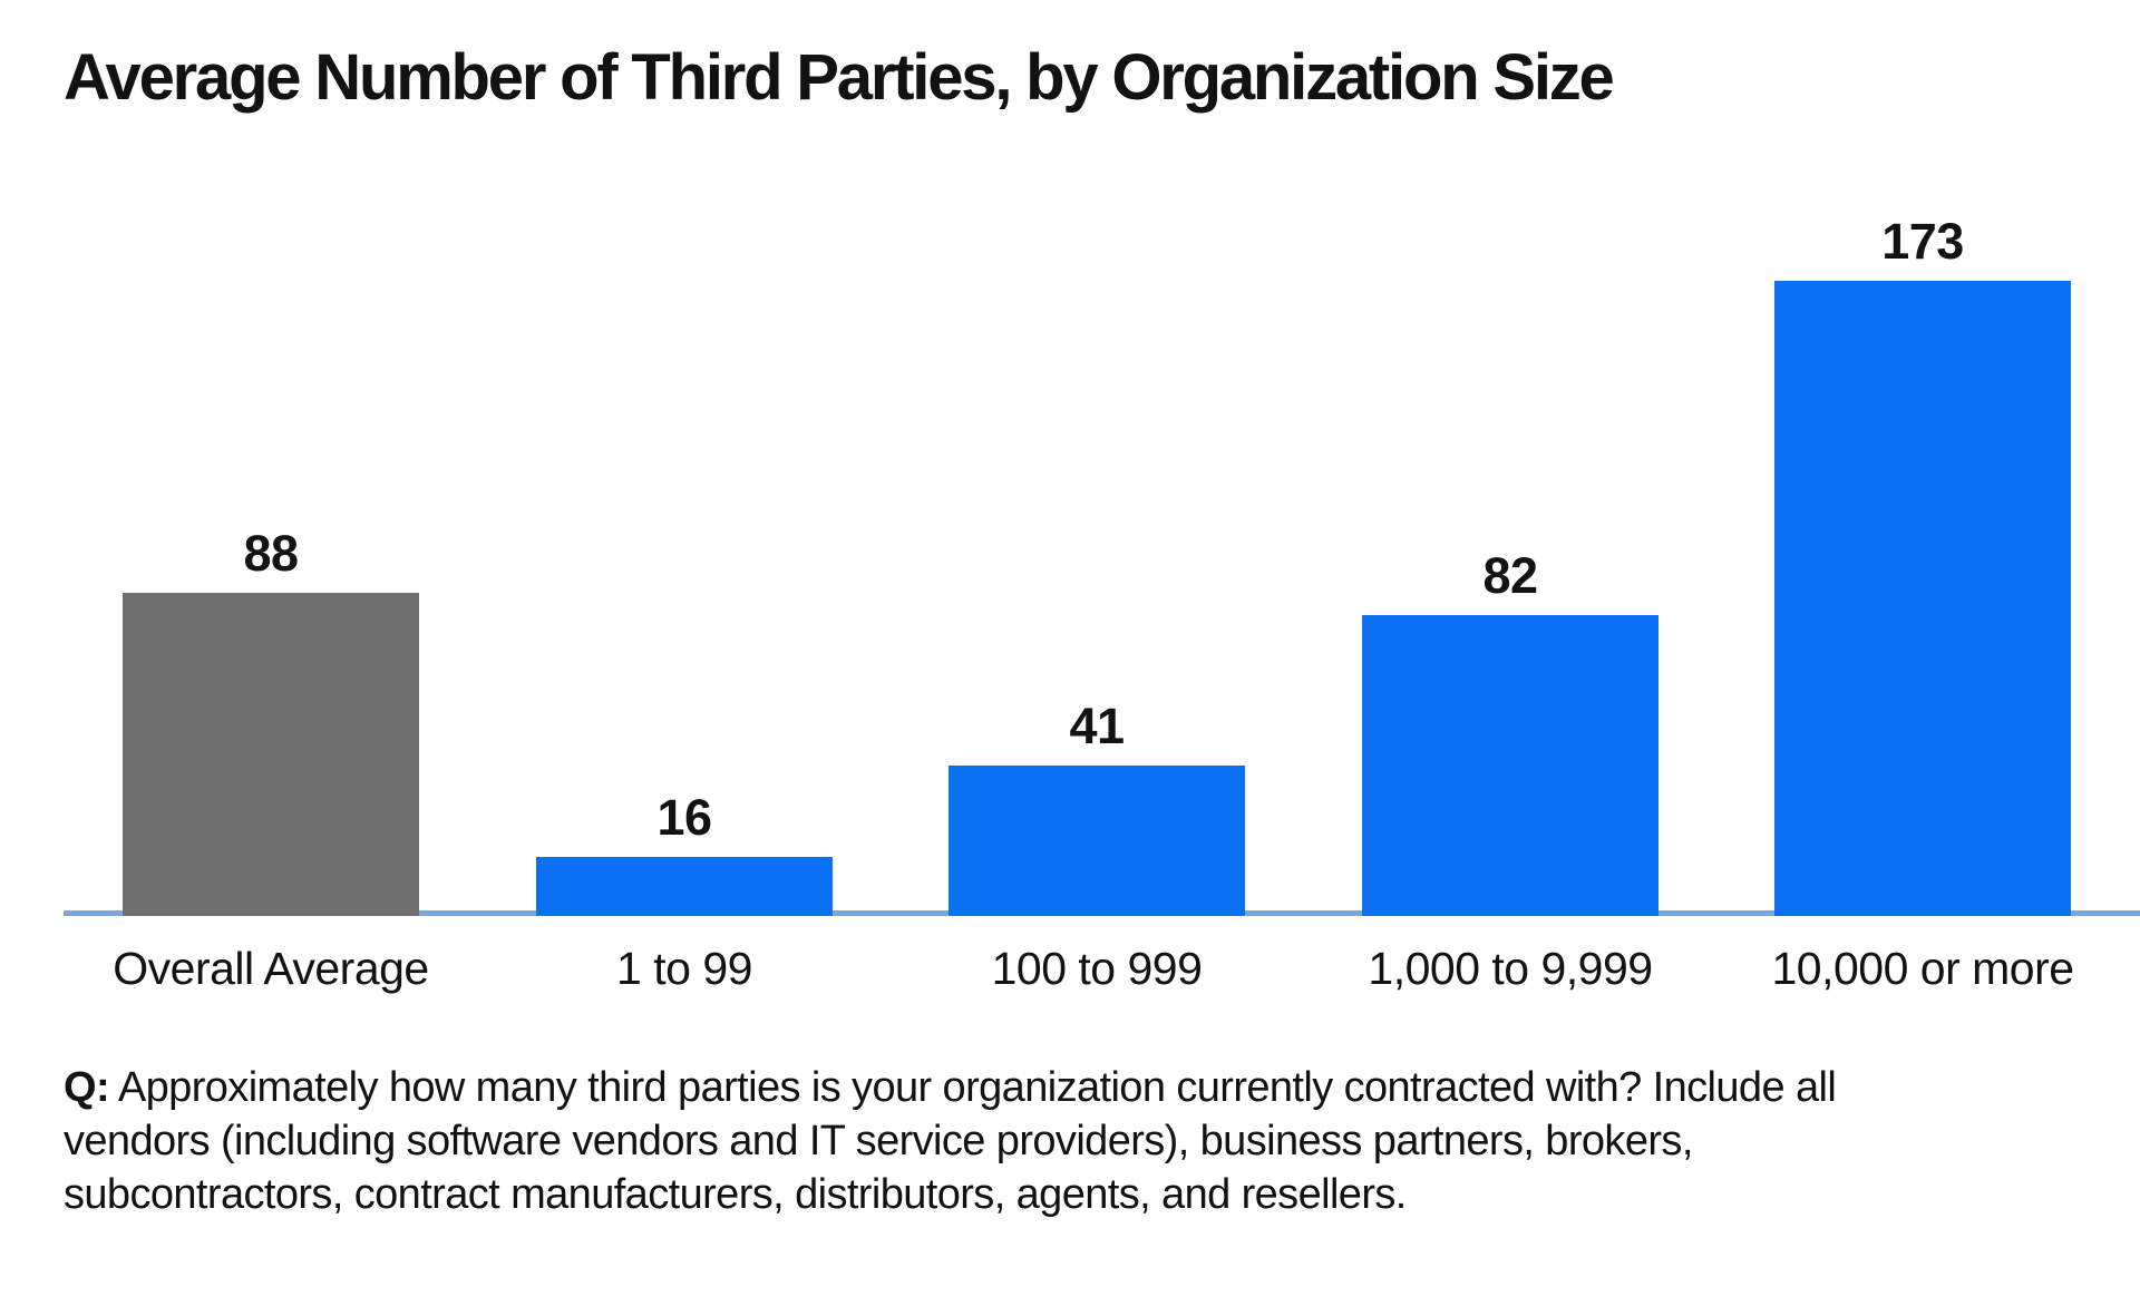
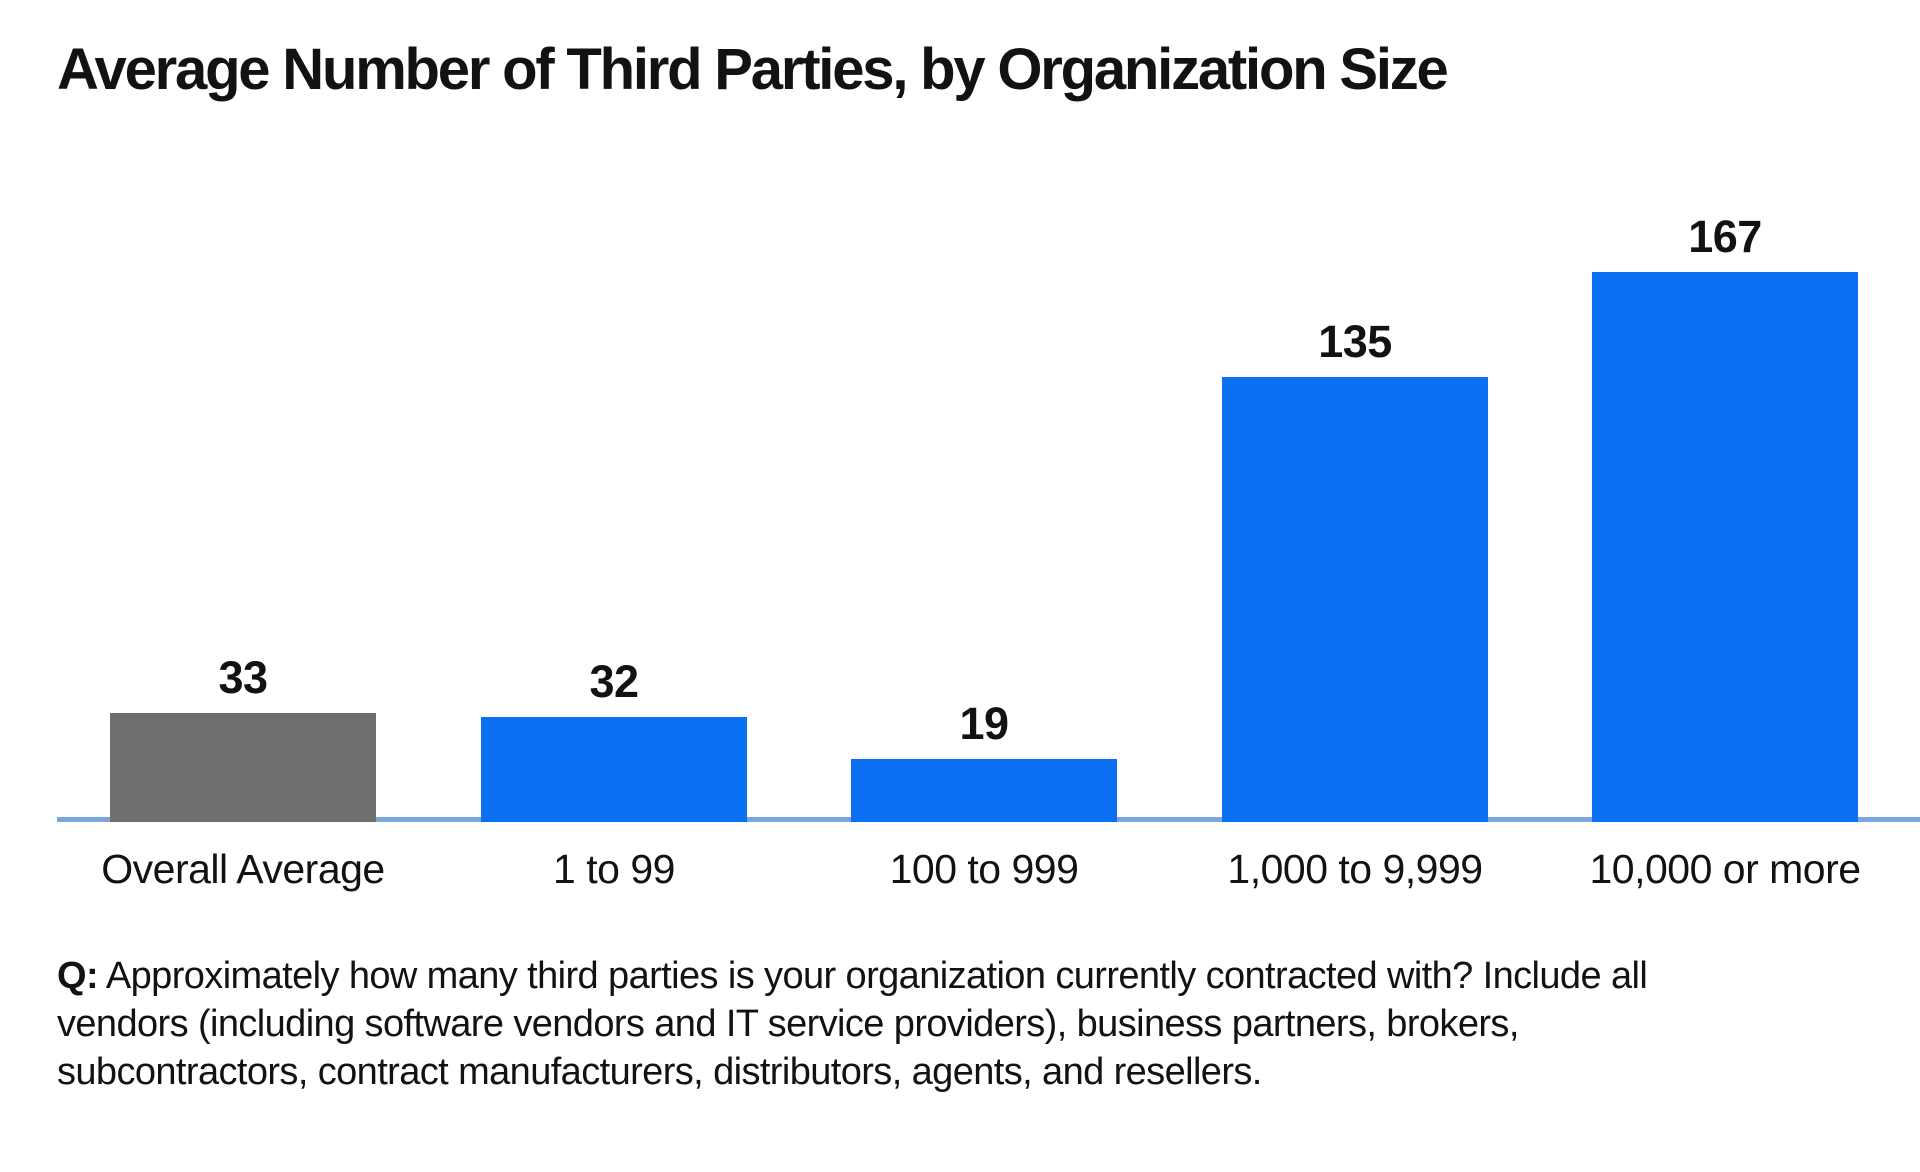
Overall Average: 88 -> 33
1 to 99: 16 -> 32
100 to 999: 41 -> 19
1,000 to 9,999: 82 -> 135
10,000 or more: 173 -> 167
